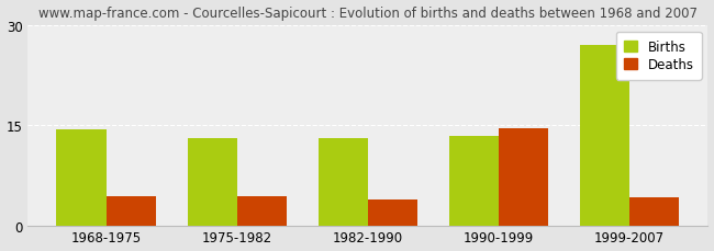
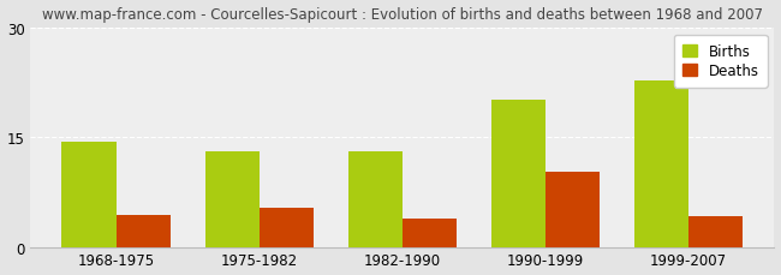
Deaths/1975-1982: 4.4 -> 5.4
Births/1990-1999: 13.4 -> 20.2
Deaths/1990-1999: 14.6 -> 10.2
Births/1999-2007: 27.0 -> 22.8
